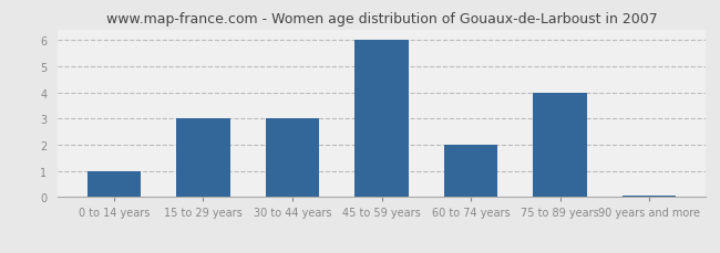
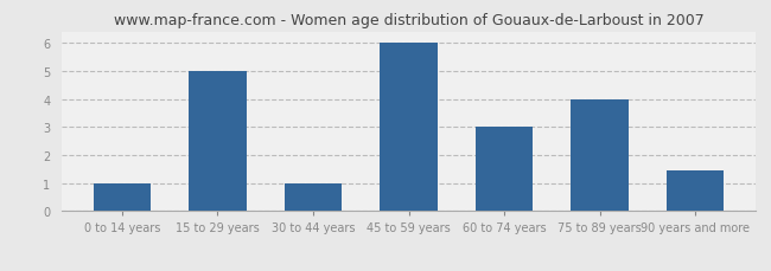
15 to 29 years: 3.00 -> 5.00
30 to 44 years: 3.00 -> 1.00
60 to 74 years: 2.00 -> 3.00
90 years and more: 0.07 -> 1.45
